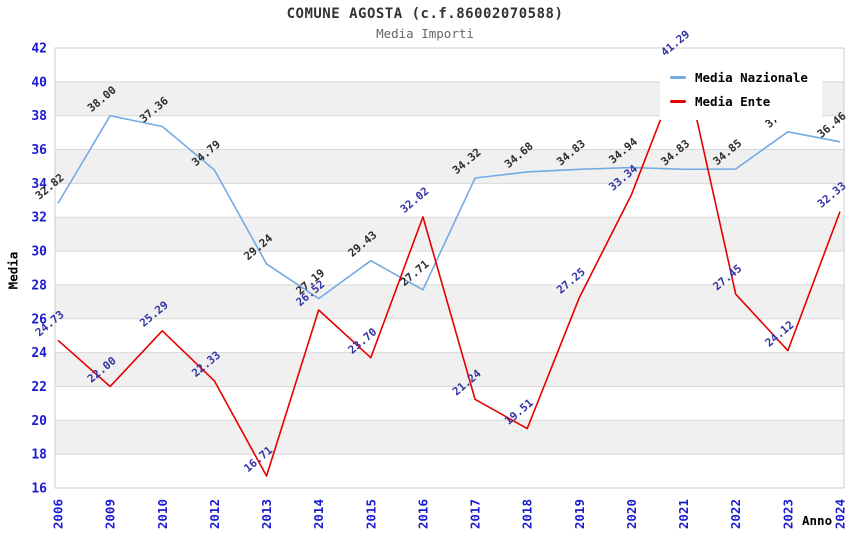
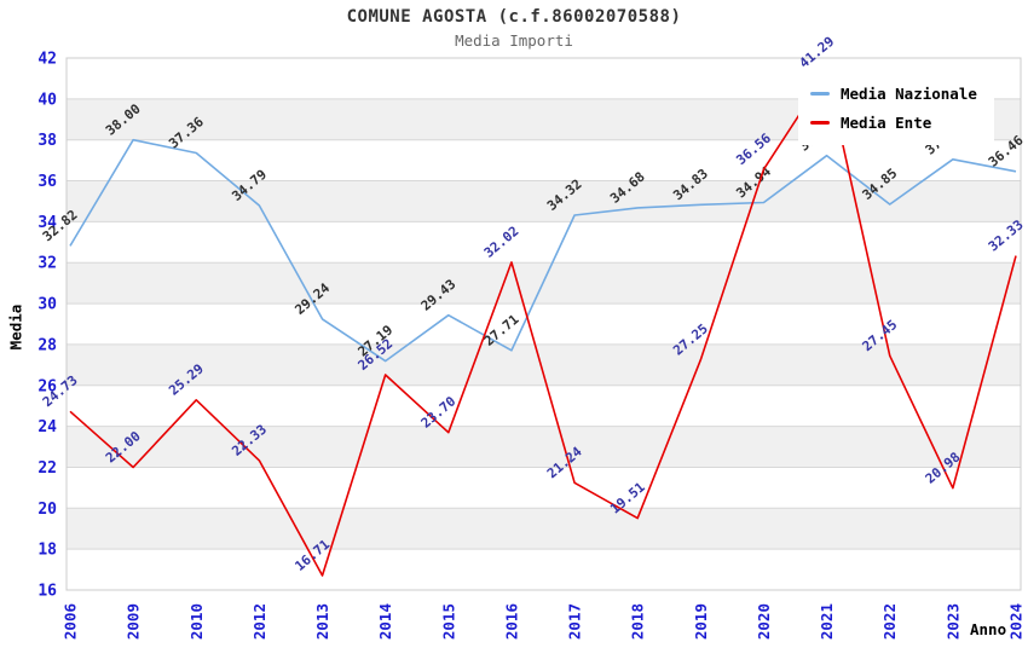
Media Ente/2020: 33.34 -> 36.56
Media Nazionale/2021: 34.83 -> 37.23
Media Ente/2023: 24.12 -> 20.98
